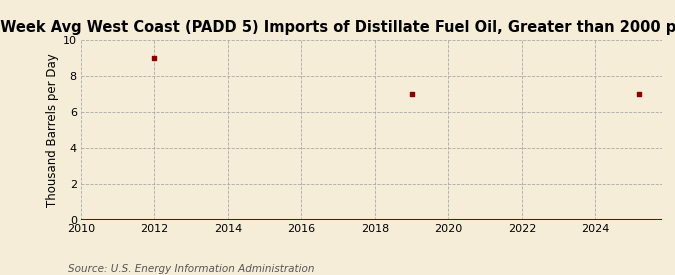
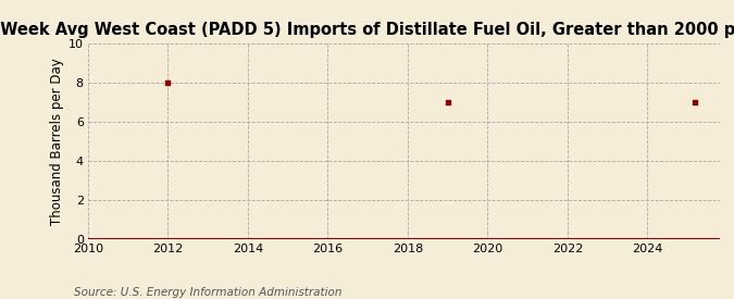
2012: 9 -> 8
